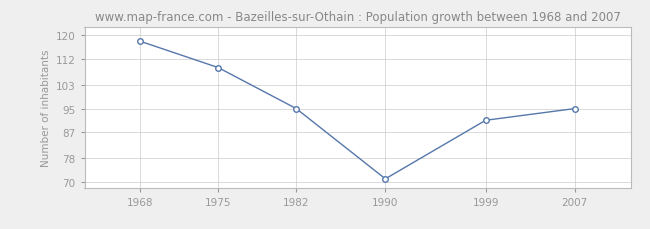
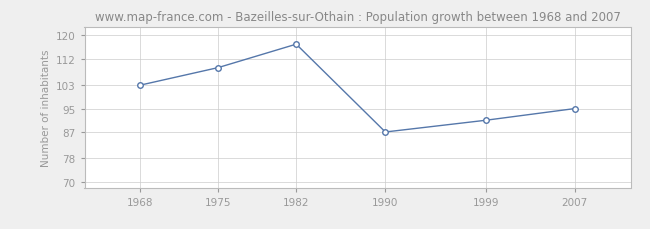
1968: 118 -> 103
1982: 95 -> 117
1990: 71 -> 87
